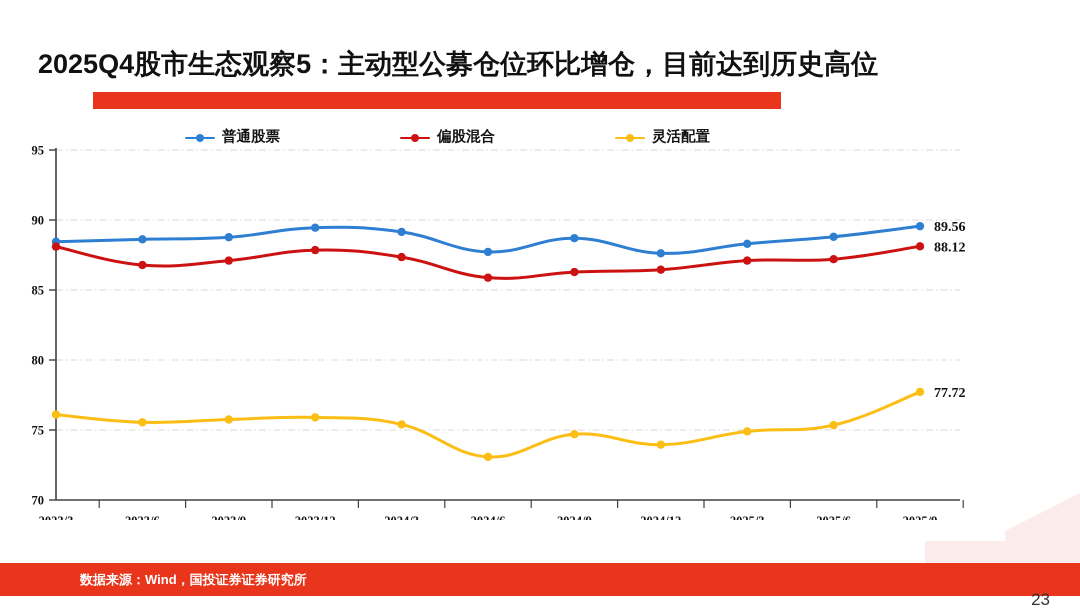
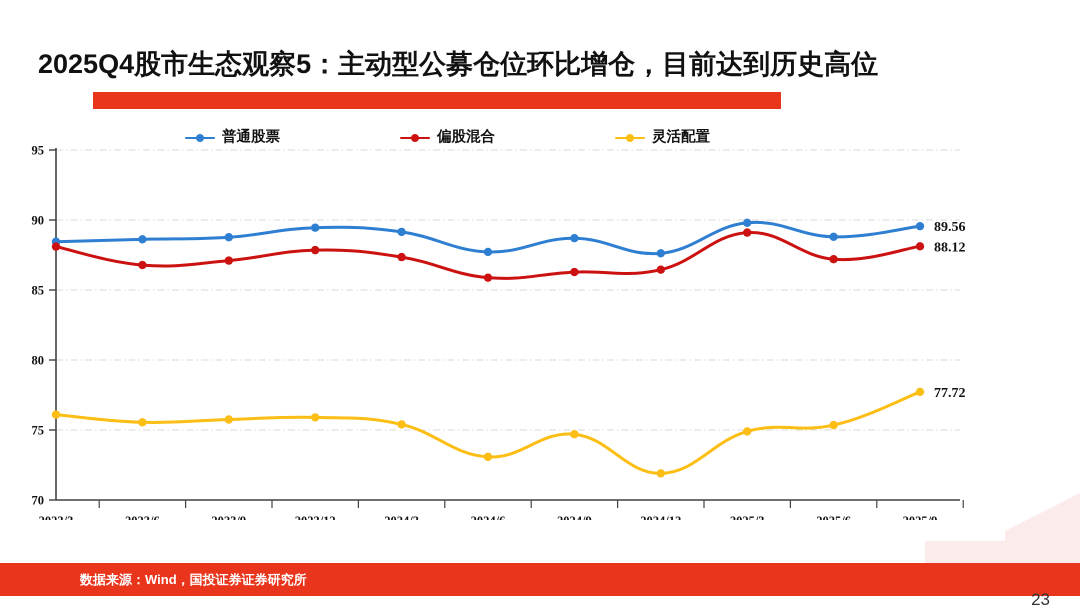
灵活配置/2024/12: 74.0 -> 71.9
普通股票/2025/3: 88.3 -> 89.8
偏股混合/2025/3: 87.1 -> 89.1
